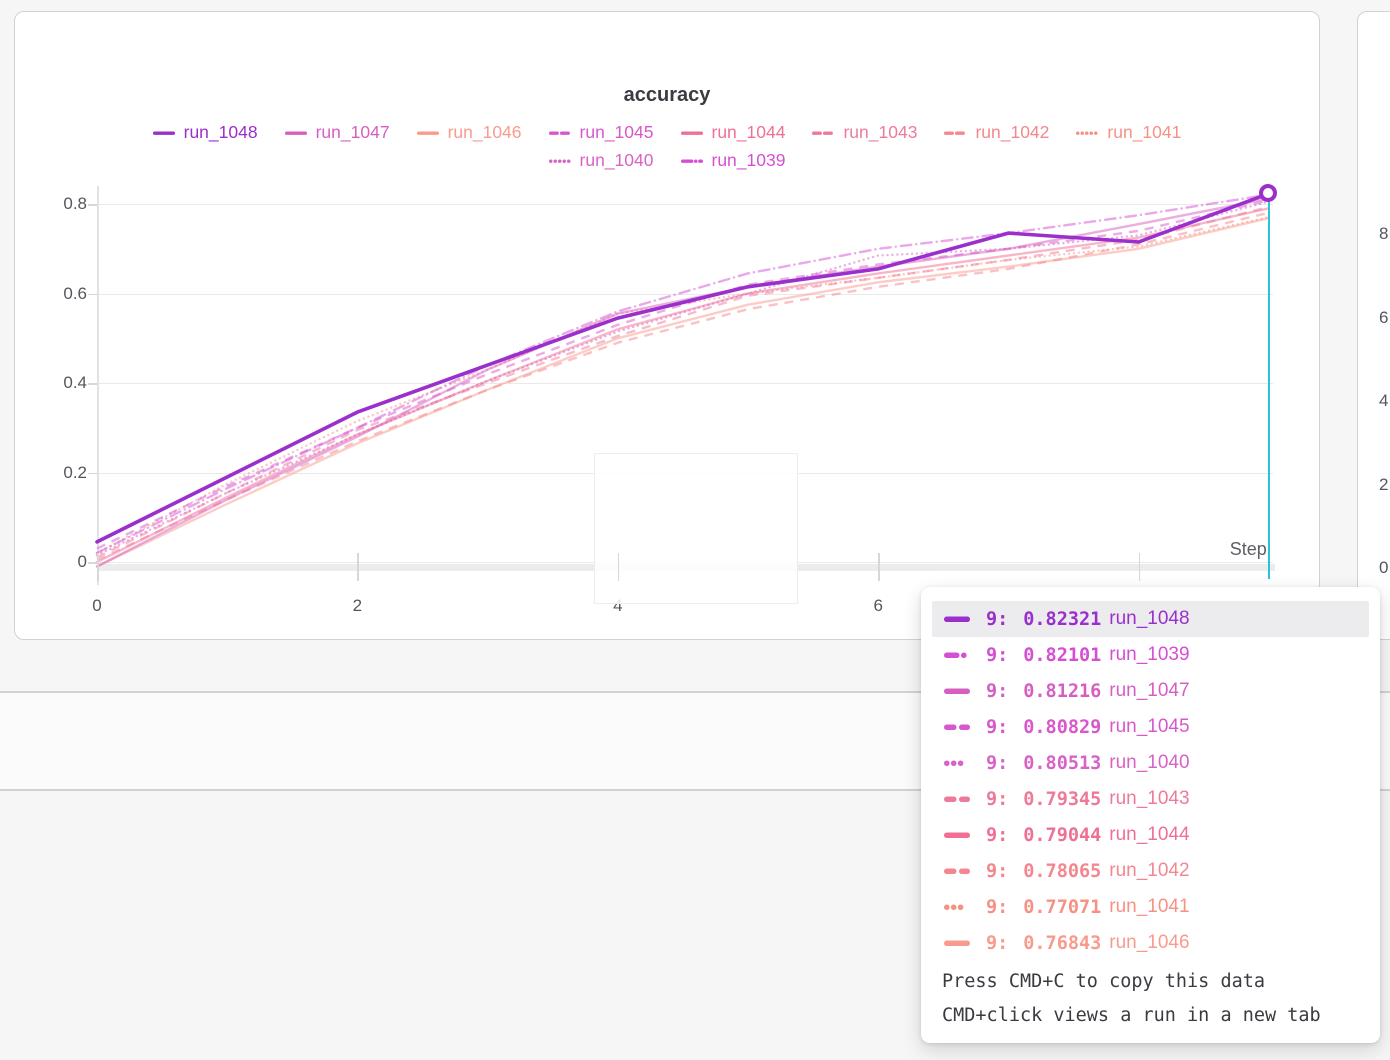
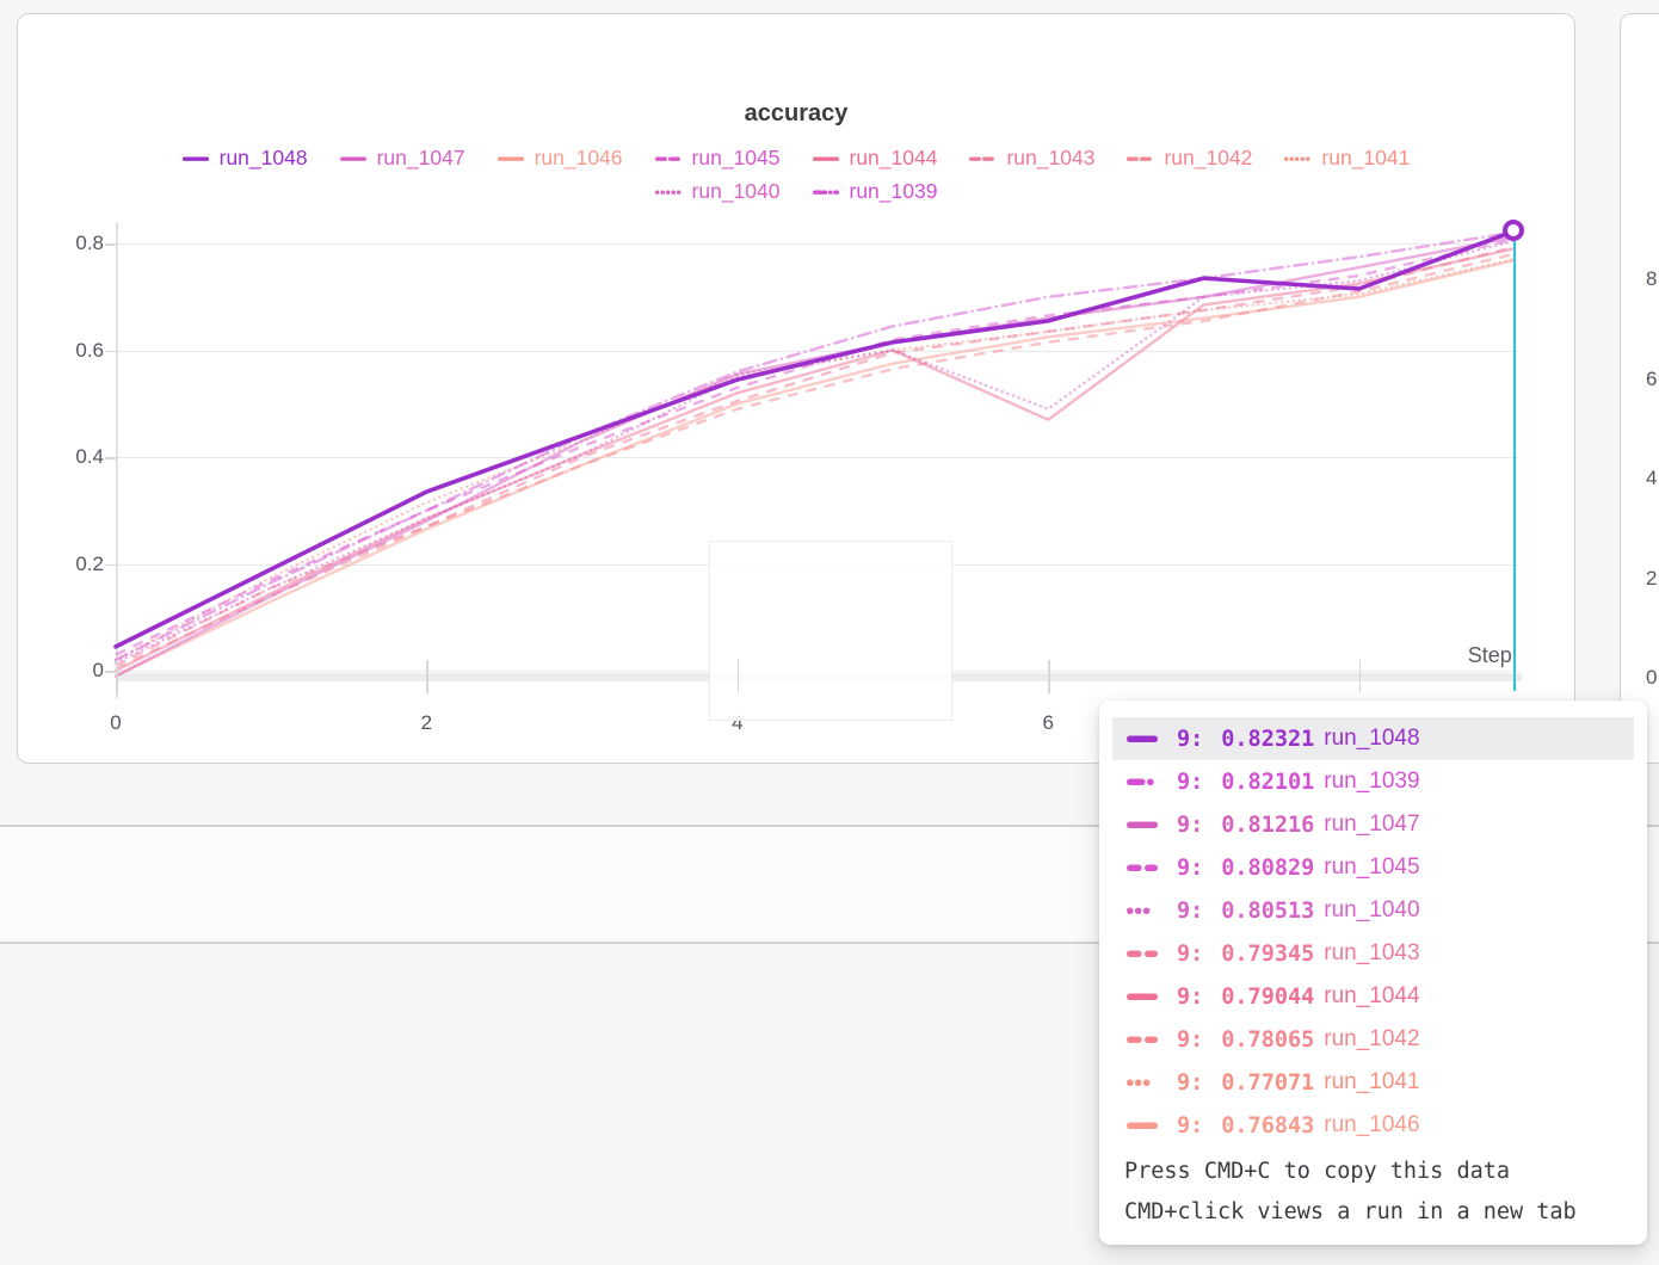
run_1043/2: 0.29 -> 0.27
run_1040/4: 0.52 -> 0.55
run_1044/6: 0.65 -> 0.47
run_1040/6: 0.69 -> 0.49
